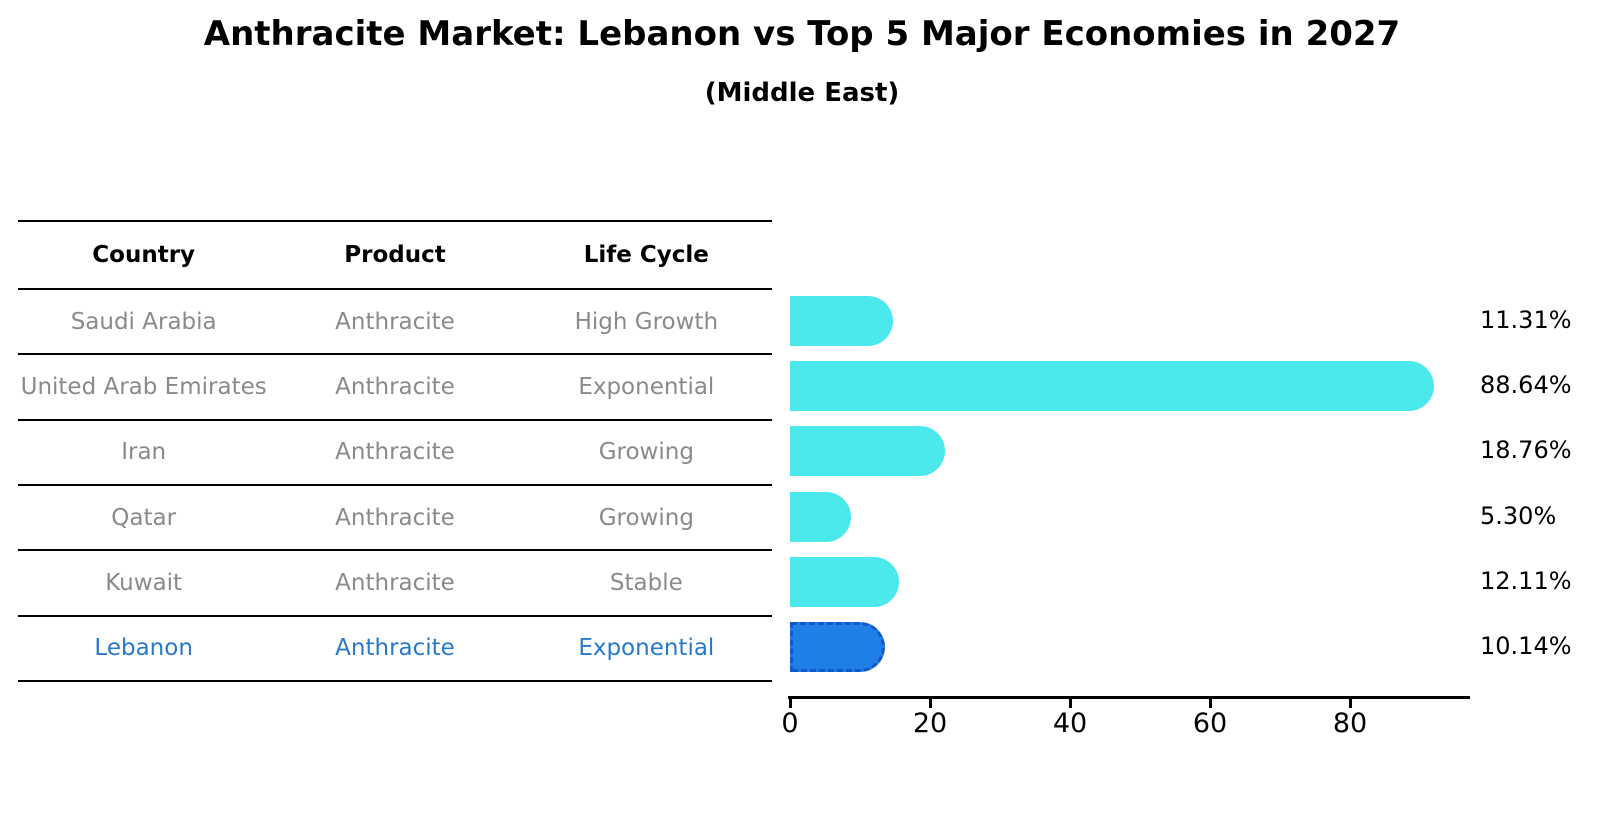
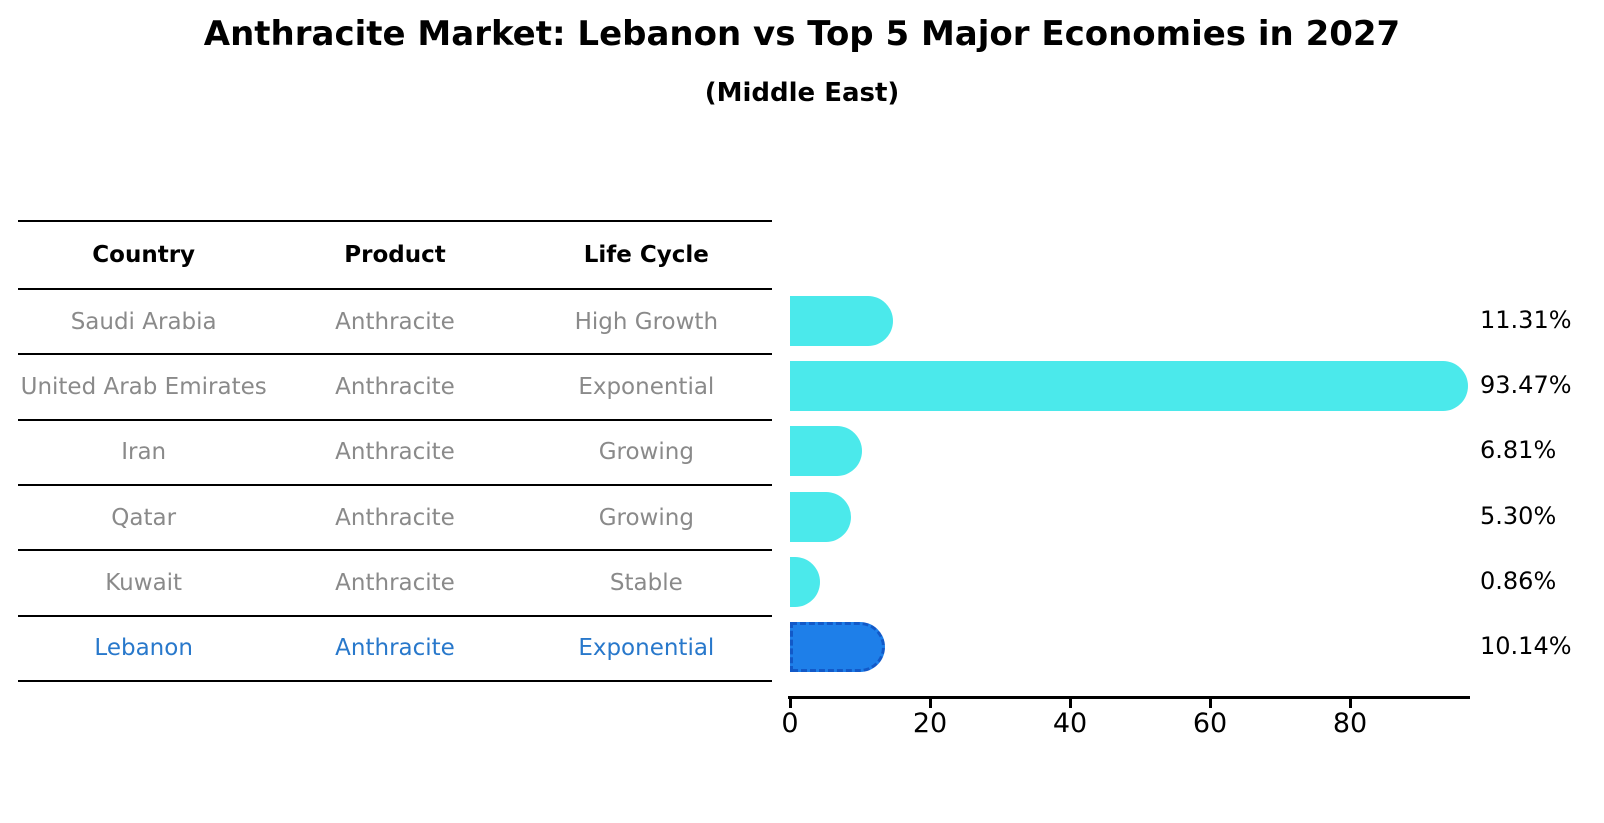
United Arab Emirates: 88.64% -> 93.47%
Iran: 18.76% -> 6.81%
Kuwait: 12.11% -> 0.86%
